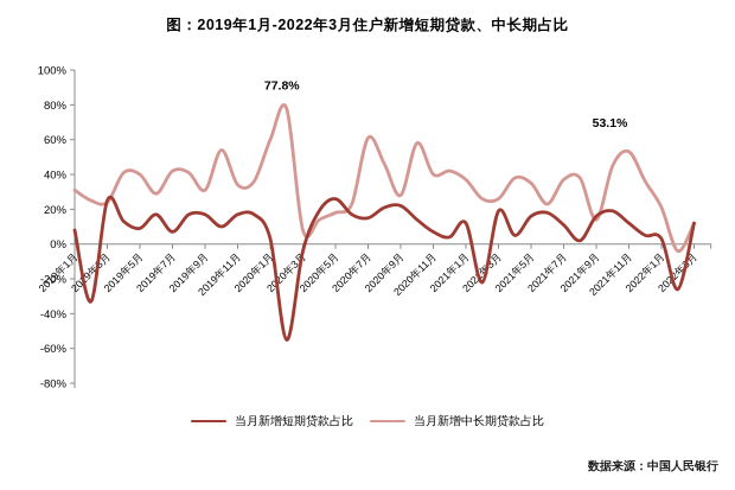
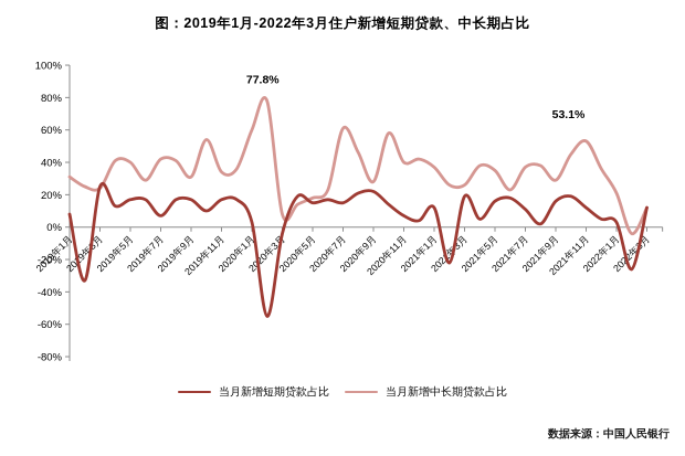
当月新增短期贷款占比/2019年5月: 9% -> 17%
当月新增短期贷款占比/2020年5月: 26% -> 15%
当月新增中长期贷款占比/2021年9月: 14% -> 29%
